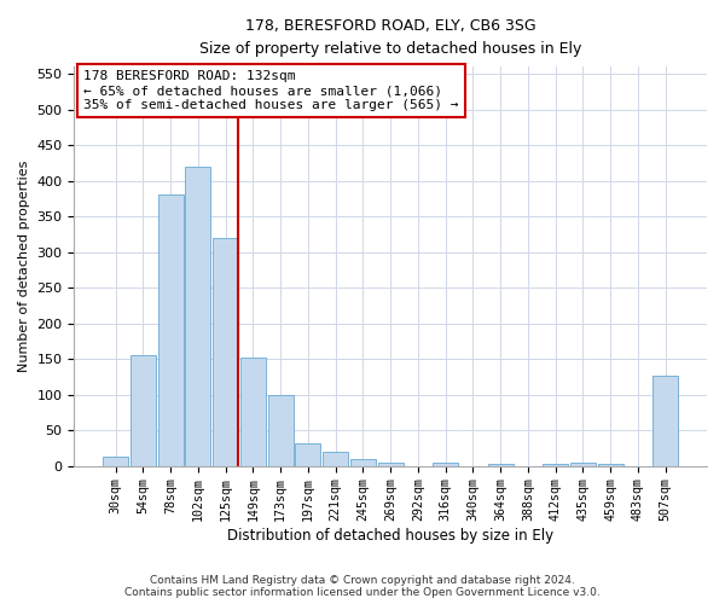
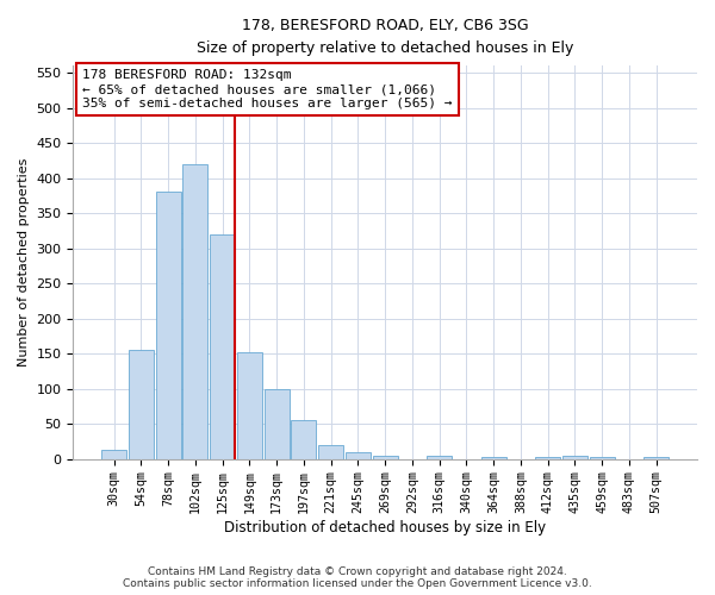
197sqm: 32 -> 55
507sqm: 126 -> 3
